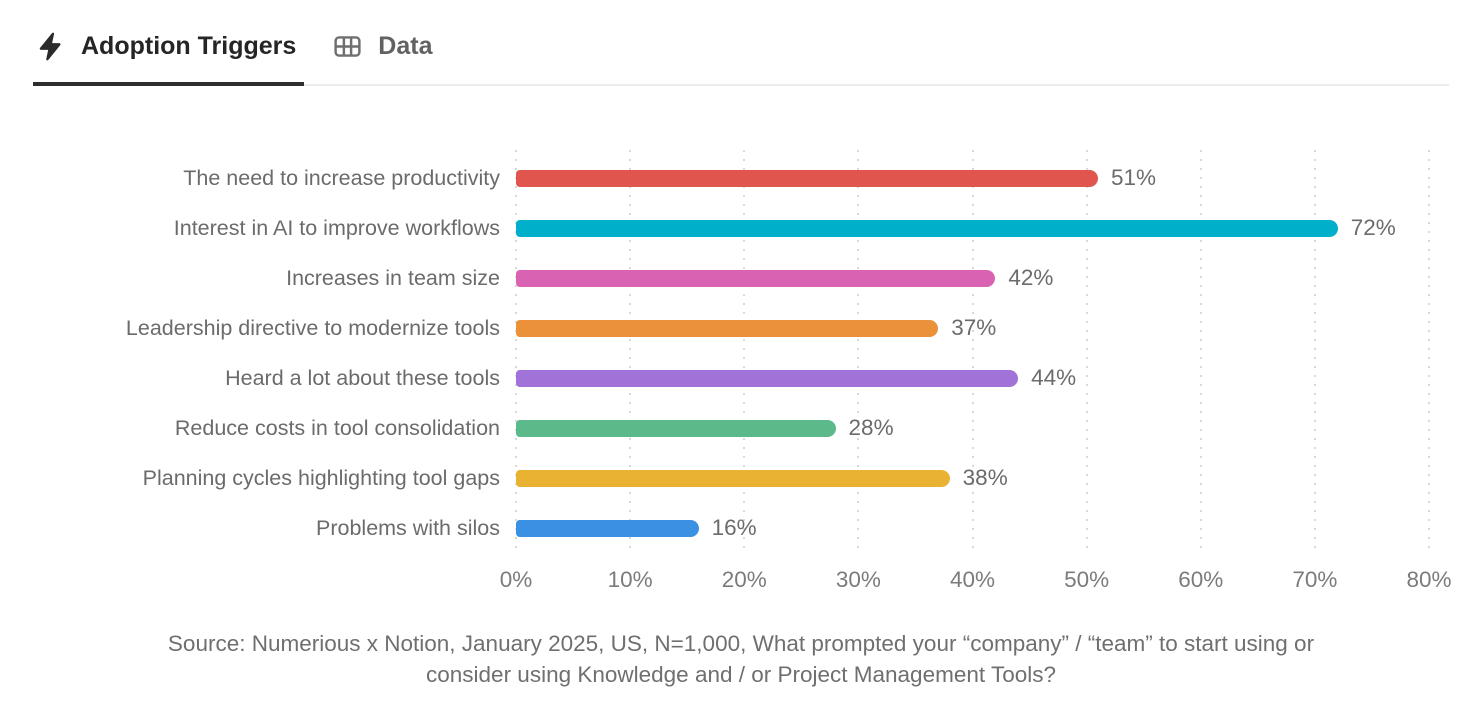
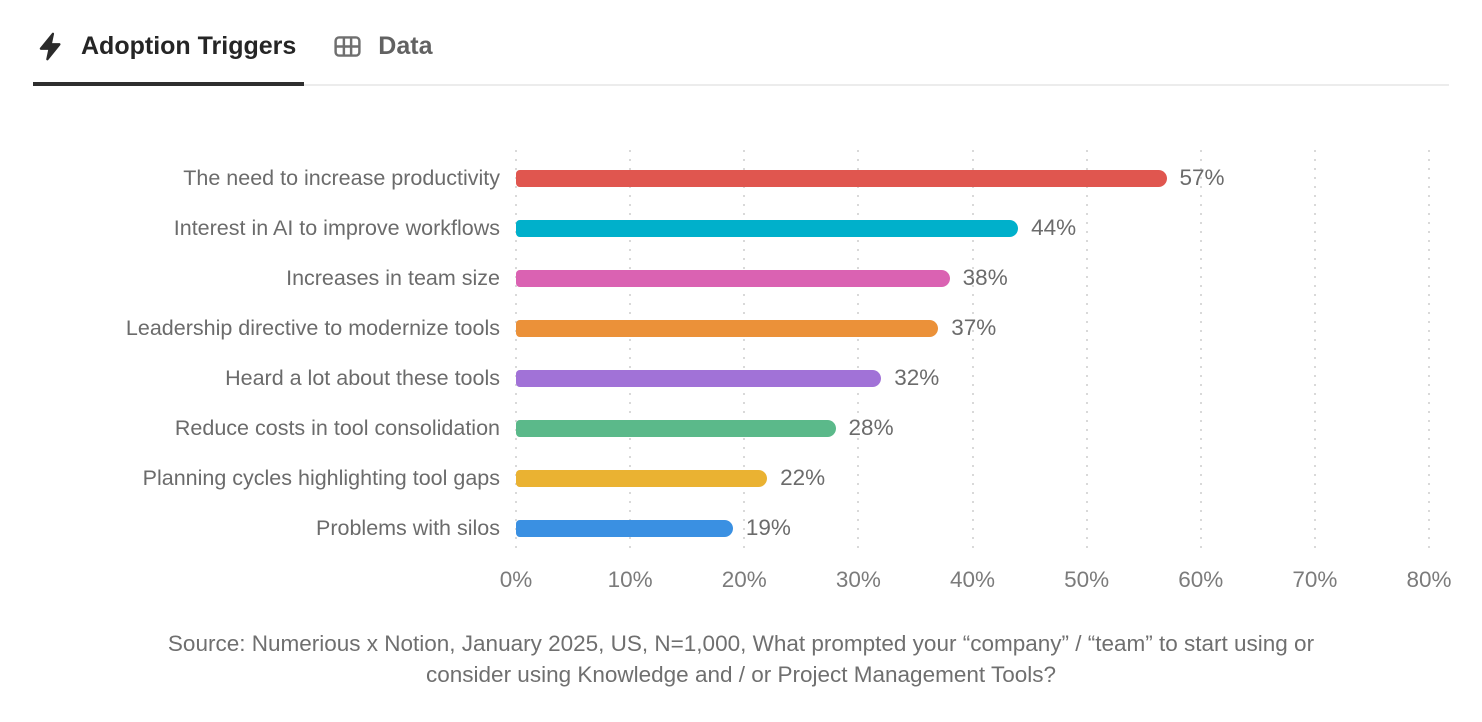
The need to increase productivity: 51% -> 57%
Interest in AI to improve workflows: 72% -> 44%
Increases in team size: 42% -> 38%
Heard a lot about these tools: 44% -> 32%
Planning cycles highlighting tool gaps: 38% -> 22%
Problems with silos: 16% -> 19%
